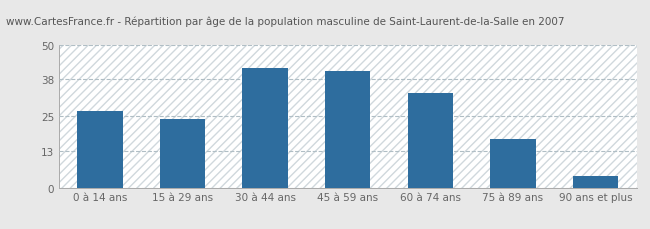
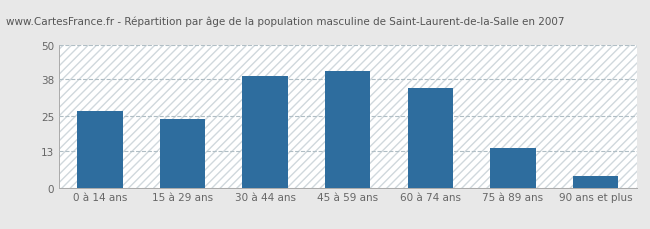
30 à 44 ans: 42 -> 39
60 à 74 ans: 33 -> 35
75 à 89 ans: 17 -> 14
